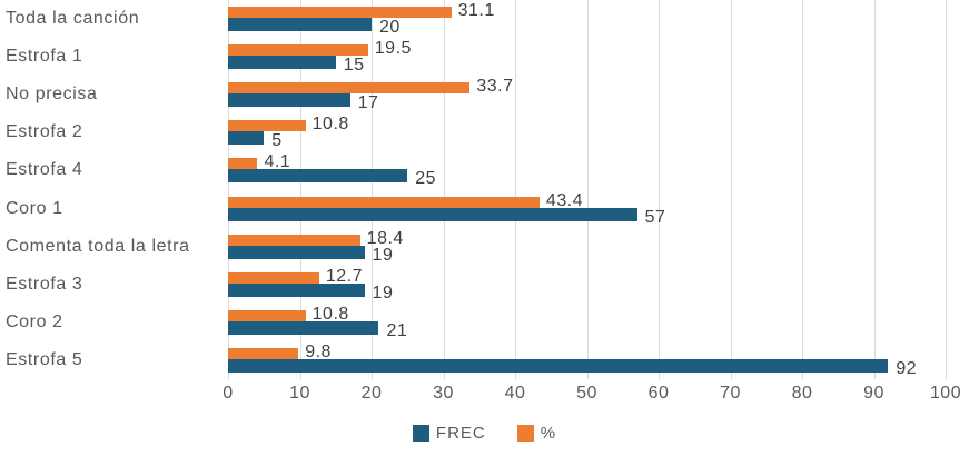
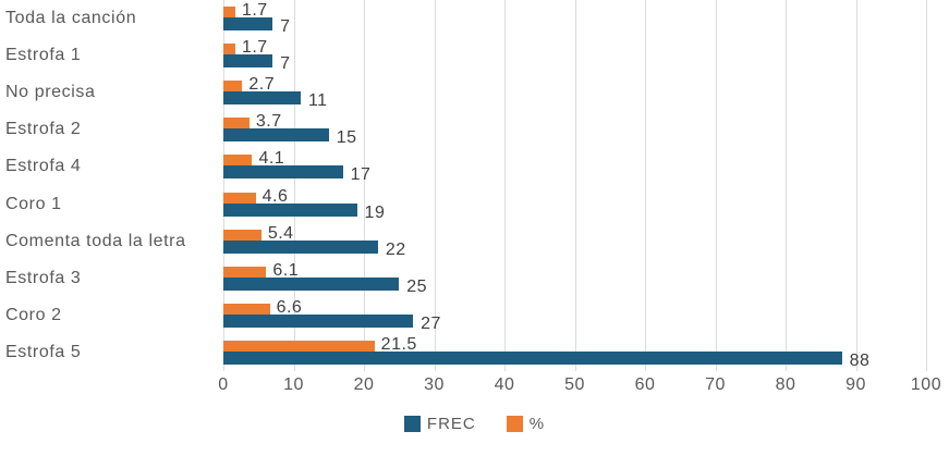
FREC/Toda la canción: 20 -> 7
%/Toda la canción: 31.1 -> 1.7
FREC/Estrofa 1: 15 -> 7
%/Estrofa 1: 19.5 -> 1.7
FREC/No precisa: 17 -> 11
%/No precisa: 33.7 -> 2.7
FREC/Estrofa 2: 5 -> 15
%/Estrofa 2: 10.8 -> 3.7
FREC/Estrofa 4: 25 -> 17
FREC/Coro 1: 57 -> 19
%/Coro 1: 43.4 -> 4.6
FREC/Comenta toda la letra: 19 -> 22
%/Comenta toda la letra: 18.4 -> 5.4
FREC/Estrofa 3: 19 -> 25
%/Estrofa 3: 12.7 -> 6.1
FREC/Coro 2: 21 -> 27
%/Coro 2: 10.8 -> 6.6
FREC/Estrofa 5: 92 -> 88
%/Estrofa 5: 9.8 -> 21.5
